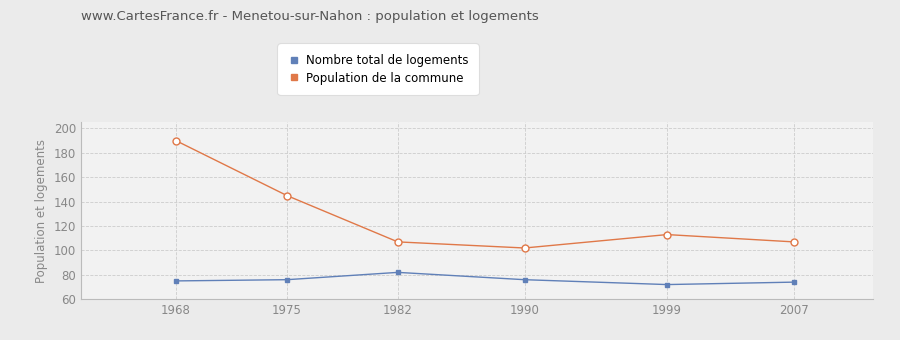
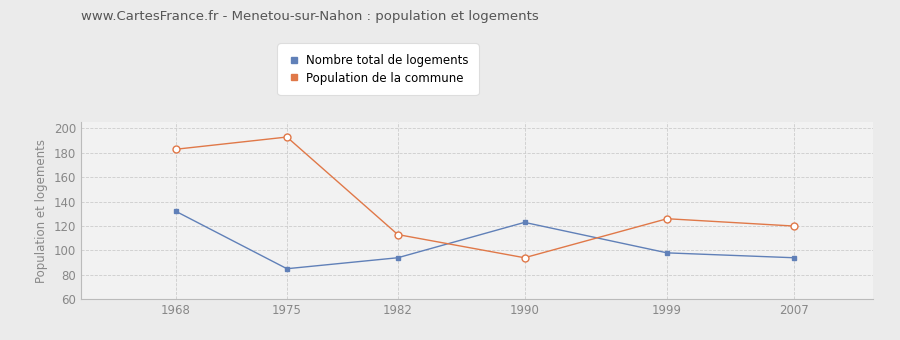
Nombre total de logements/1968: 75 -> 132
Population de la commune/1968: 190 -> 183
Nombre total de logements/1975: 76 -> 85
Population de la commune/1975: 145 -> 193
Nombre total de logements/1982: 82 -> 94
Population de la commune/1982: 107 -> 113
Nombre total de logements/1990: 76 -> 123
Population de la commune/1990: 102 -> 94
Nombre total de logements/1999: 72 -> 98
Population de la commune/1999: 113 -> 126
Nombre total de logements/2007: 74 -> 94
Population de la commune/2007: 107 -> 120
